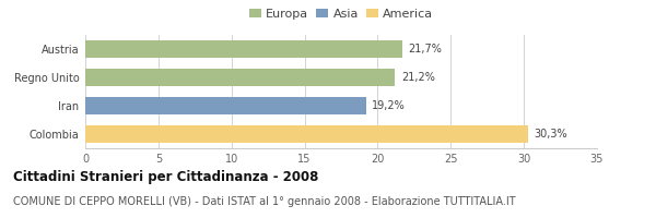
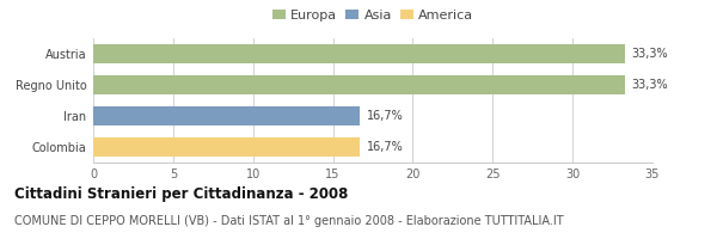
Austria: 21,7% -> 33,3%
Regno Unito: 21,2% -> 33,3%
Iran: 19,2% -> 16,7%
Colombia: 30,3% -> 16,7%
